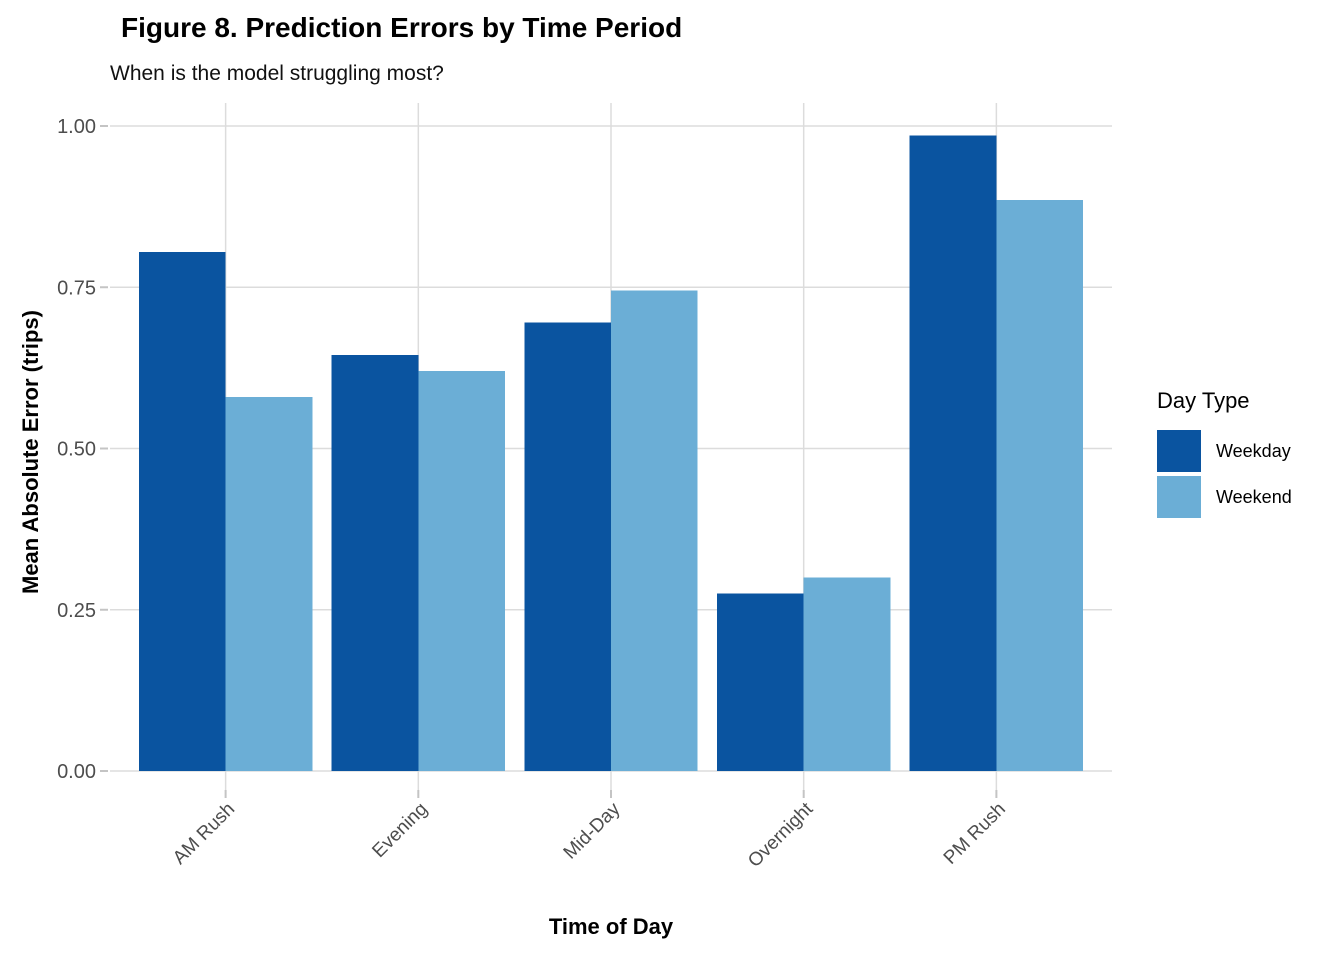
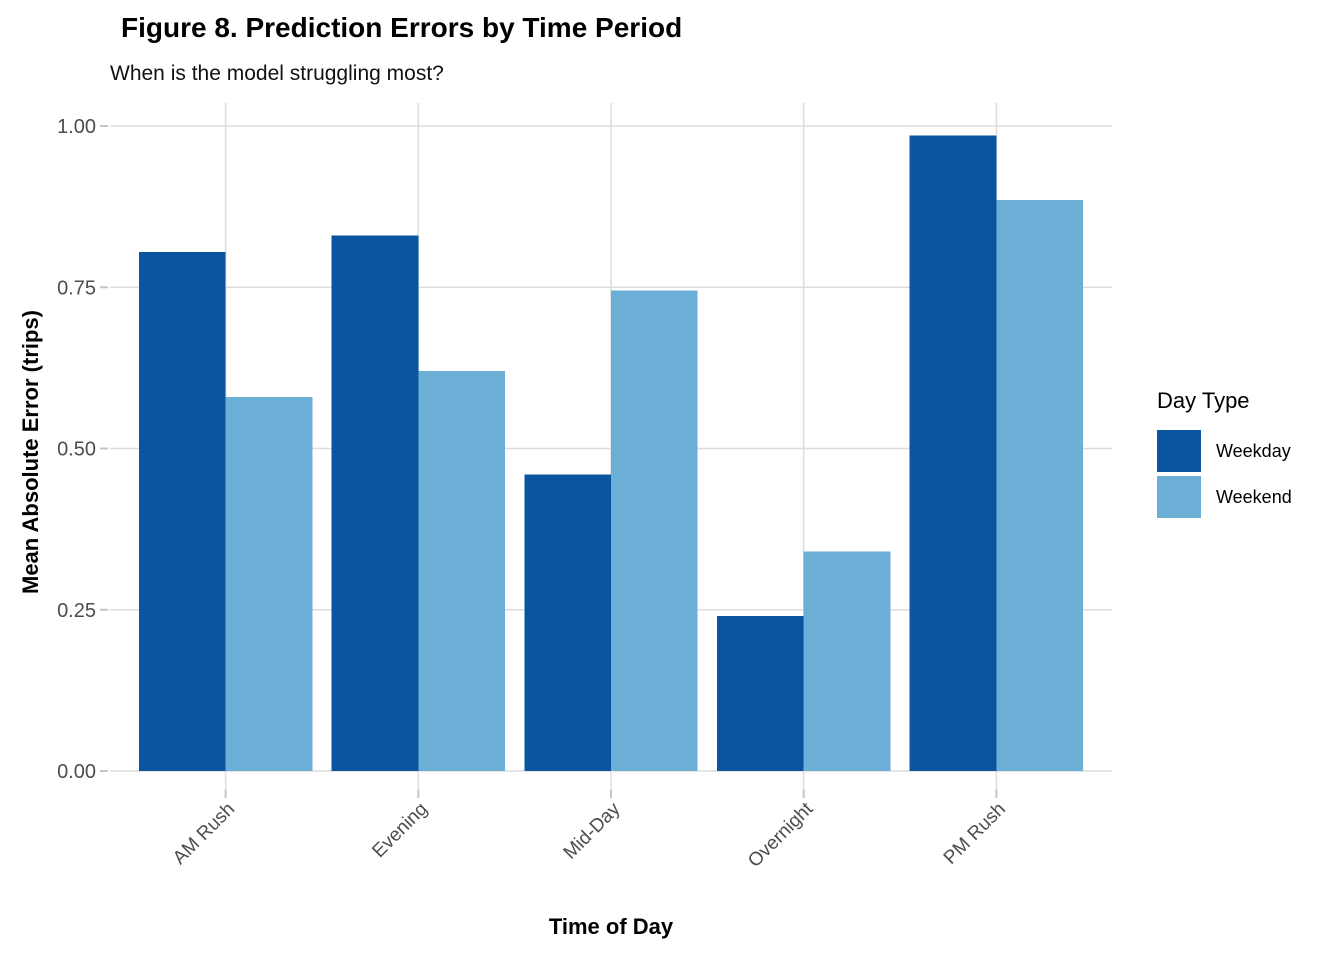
Weekday/Evening: 0.65 -> 0.83
Weekday/Mid-Day: 0.69 -> 0.46
Weekday/Overnight: 0.28 -> 0.24
Weekend/Overnight: 0.30 -> 0.34
